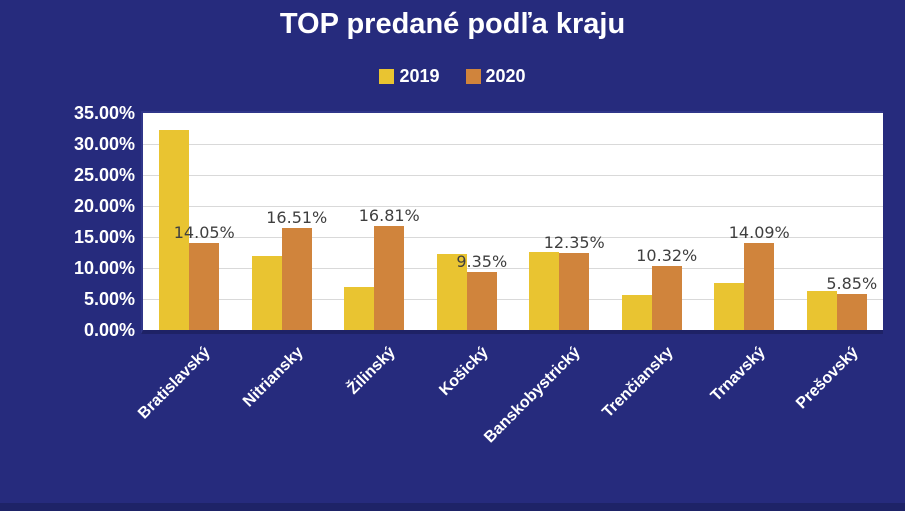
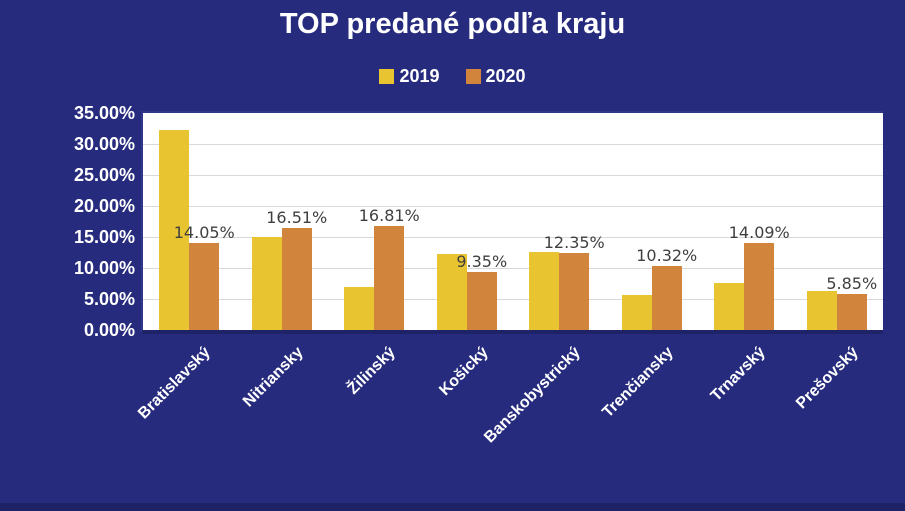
2019/Nitriansky: 12% -> 15%
